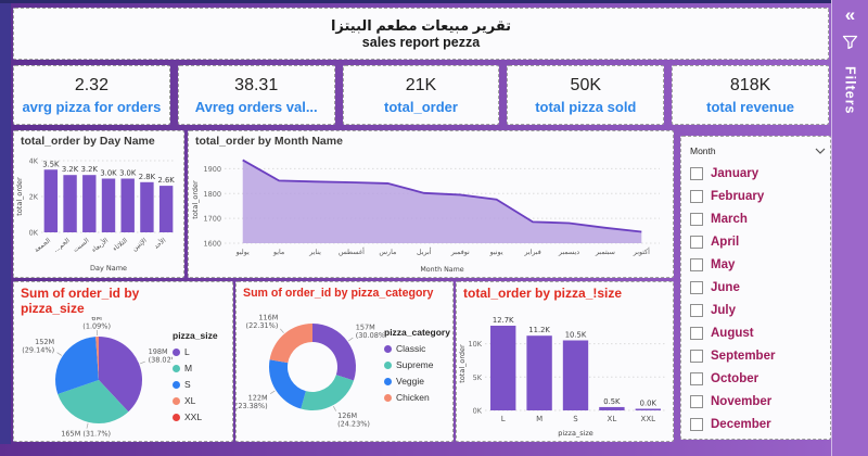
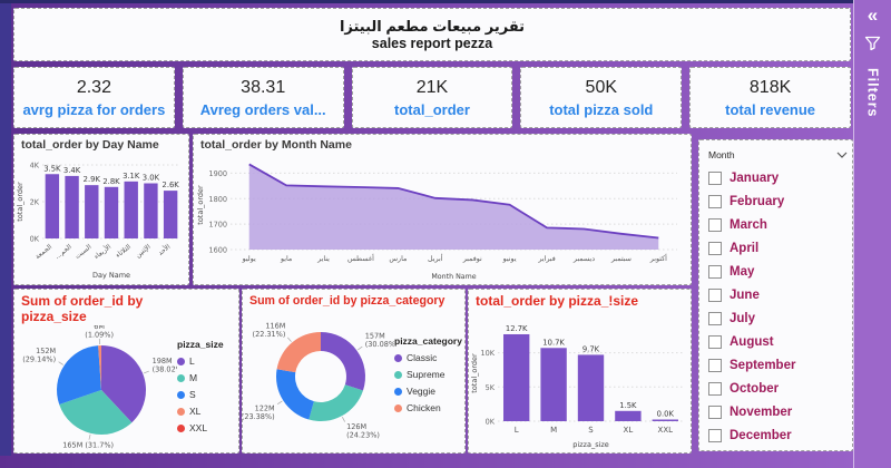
total_order by Day Name/...الخم: 3.2K -> 3.4K
total_order by Day Name/السبت: 3.2K -> 2.9K
total_order by Day Name/الأربعاء: 3.0K -> 2.8K
total_order by Day Name/الثلاثاء: 3.0K -> 3.1K
total_order by Day Name/الإثنين: 2.8K -> 3.0K
total_order by pizza_!size/M: 11.2K -> 10.7K
total_order by pizza_!size/S: 10.5K -> 9.7K
total_order by pizza_!size/XL: 0.5K -> 1.5K
